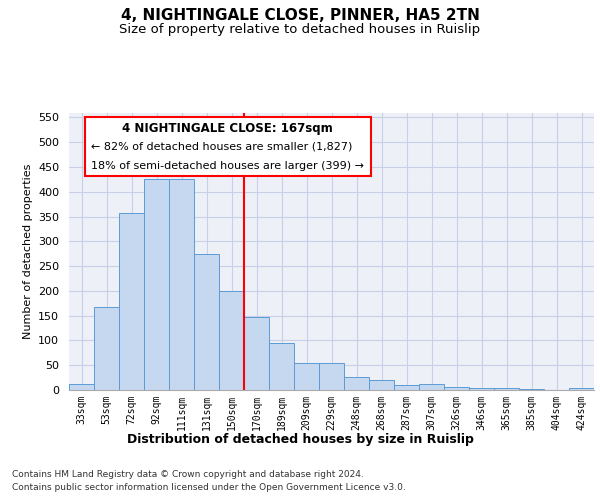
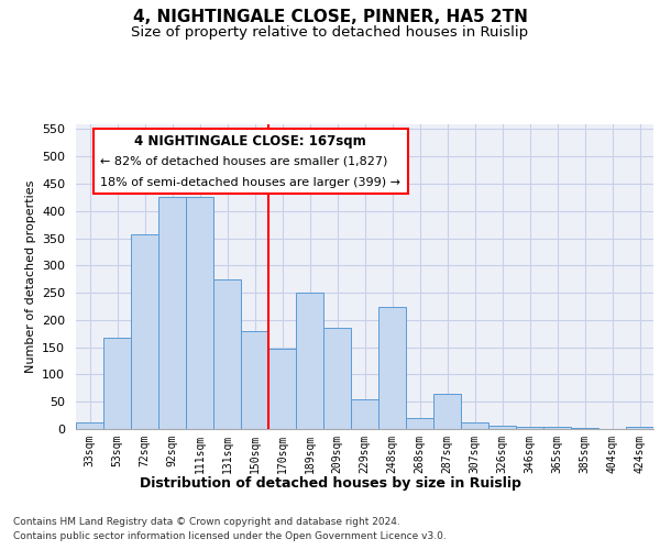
150sqm: 200 -> 180
189sqm: 95 -> 250
209sqm: 55 -> 185
248sqm: 27 -> 225
287sqm: 11 -> 65
